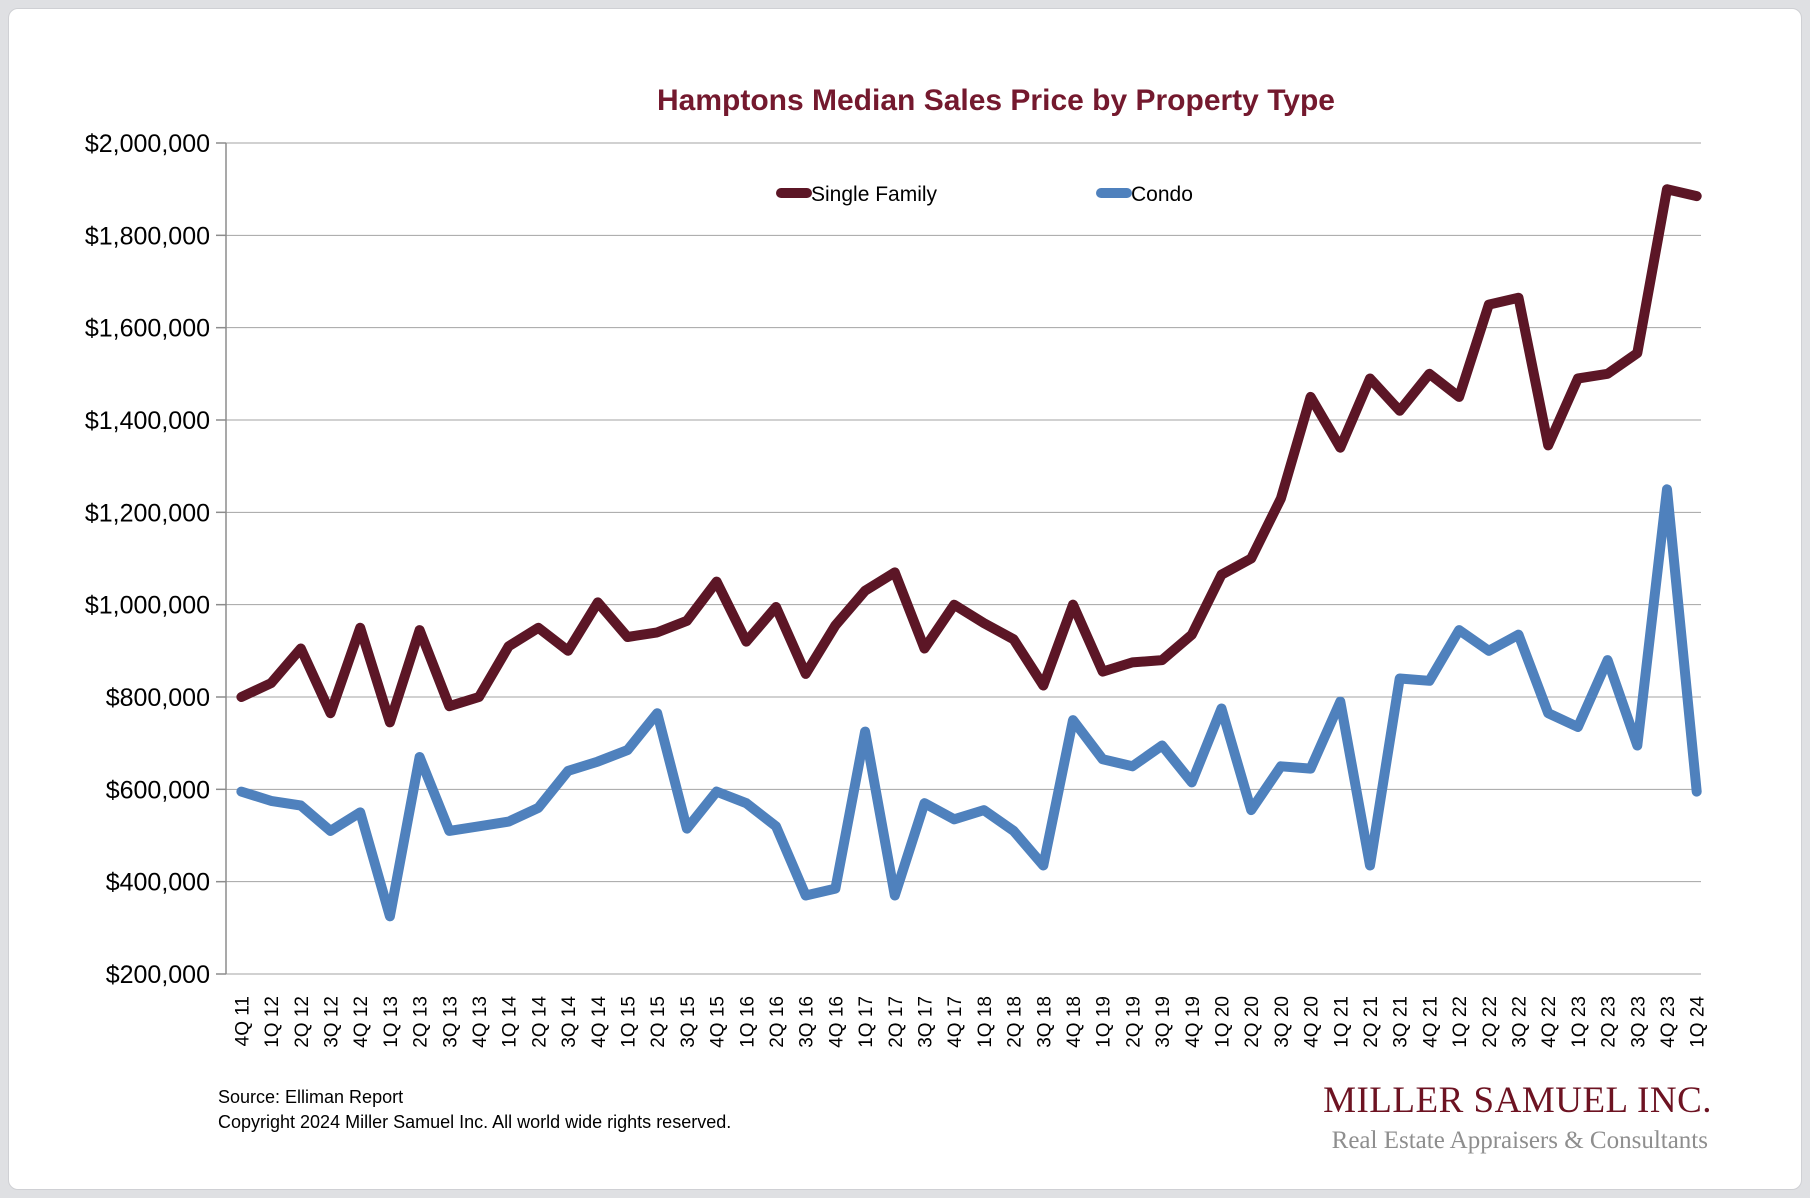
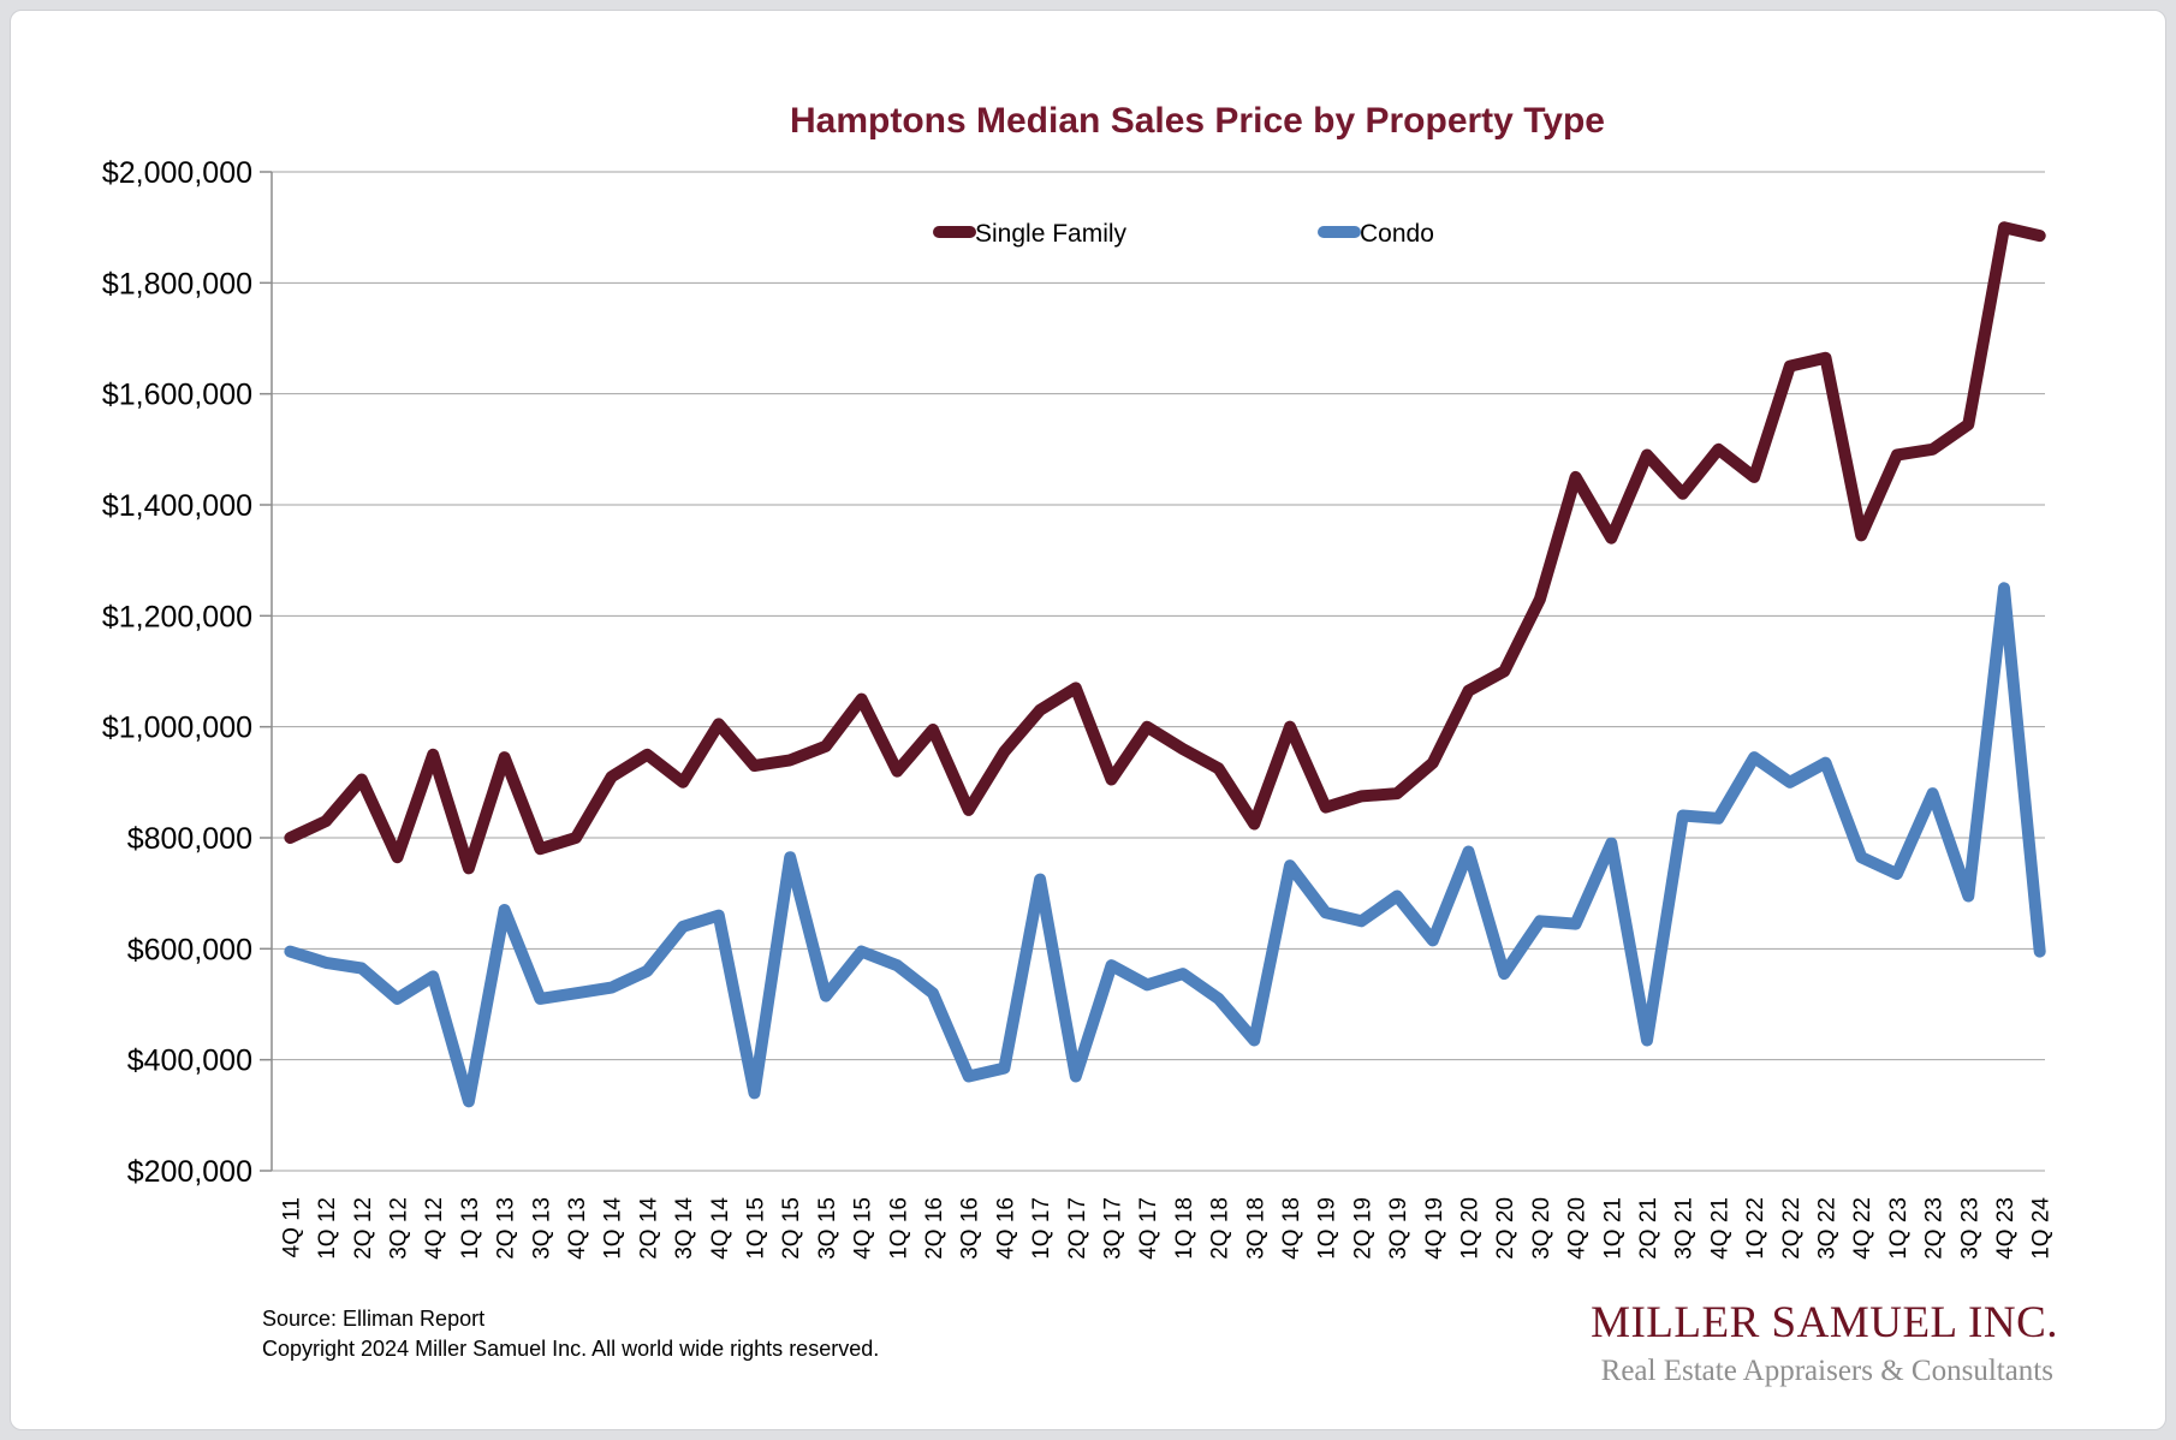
Condo/1Q 15: $680000 -> $340000
